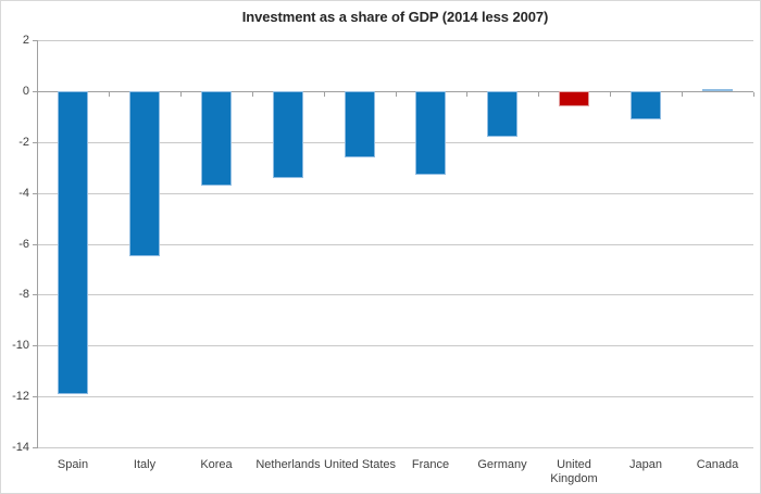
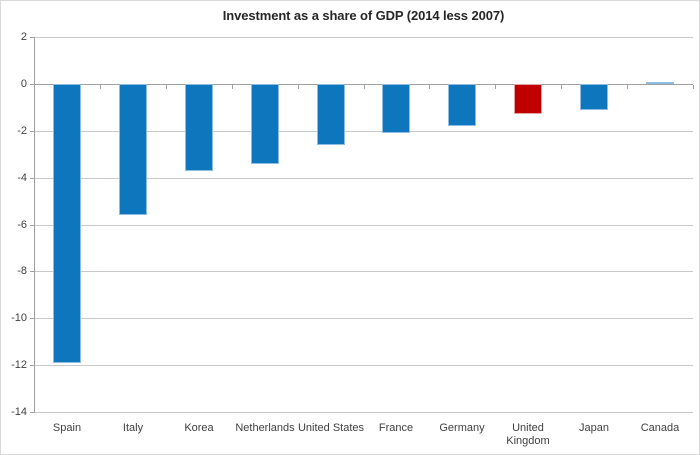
Italy: -6.5 -> -5.6
France: -3.3 -> -2.1
United Kingdom: -0.6 -> -1.3
